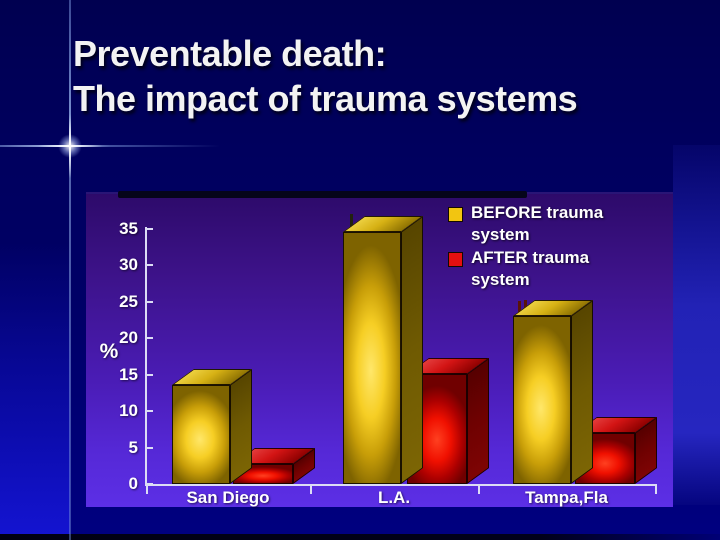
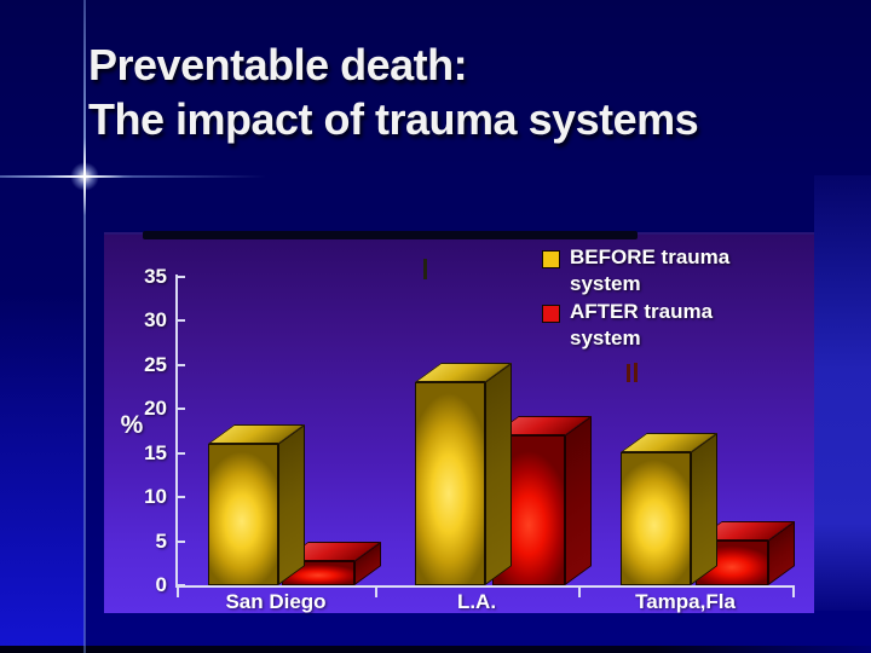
BEFORE trauma system/San Diego: 14 -> 16
BEFORE trauma system/L.A.: 34 -> 23
AFTER trauma system/L.A.: 15 -> 17
BEFORE trauma system/Tampa,Fla: 23 -> 15
AFTER trauma system/Tampa,Fla: 7 -> 5
